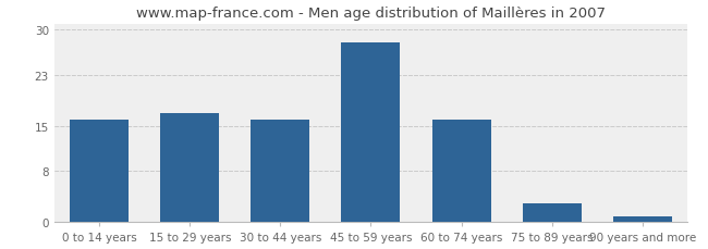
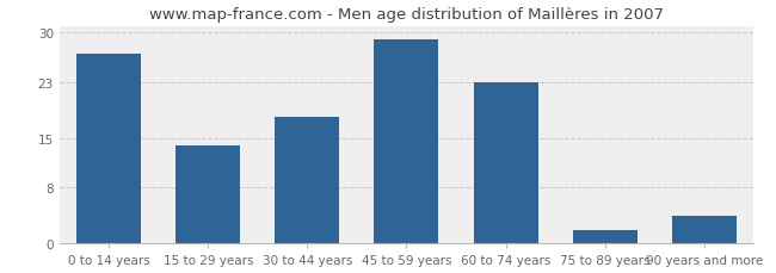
0 to 14 years: 16 -> 27
15 to 29 years: 17 -> 14
30 to 44 years: 16 -> 18
45 to 59 years: 28 -> 29
60 to 74 years: 16 -> 23
75 to 89 years: 3 -> 2
90 years and more: 1 -> 4
